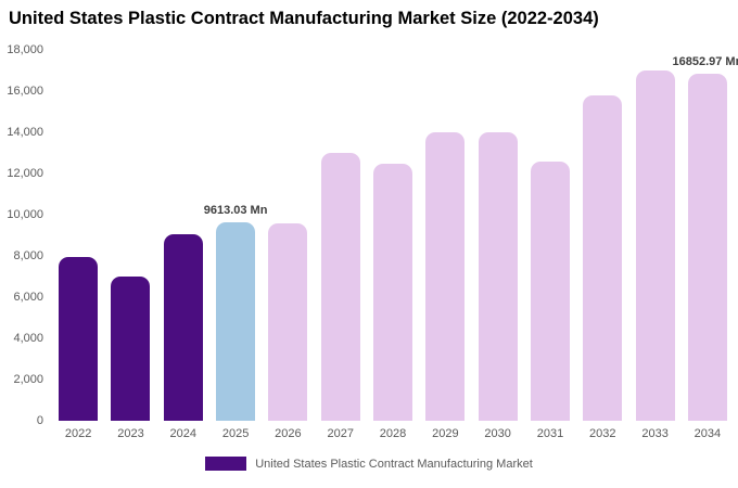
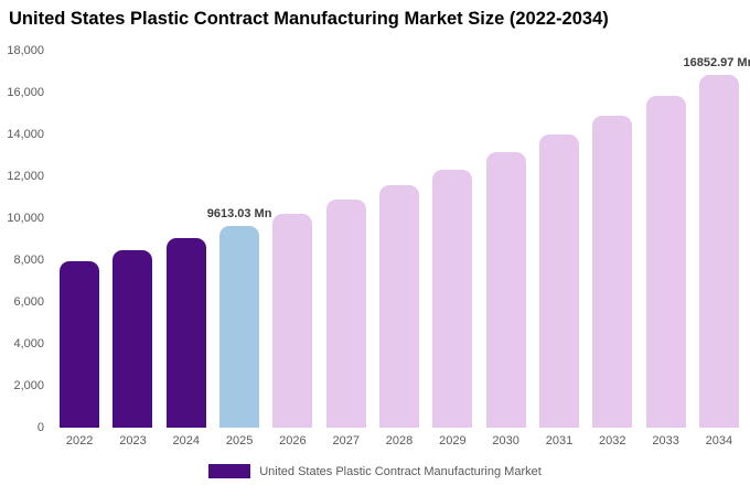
2023: 7000 -> 8500
2026: 9600 -> 10200
2027: 13000 -> 10900
2028: 12500 -> 11600
2029: 14000 -> 12300
2030: 14000 -> 13100
2031: 12600 -> 14000
2032: 15800 -> 14900
2033: 17000 -> 15800
